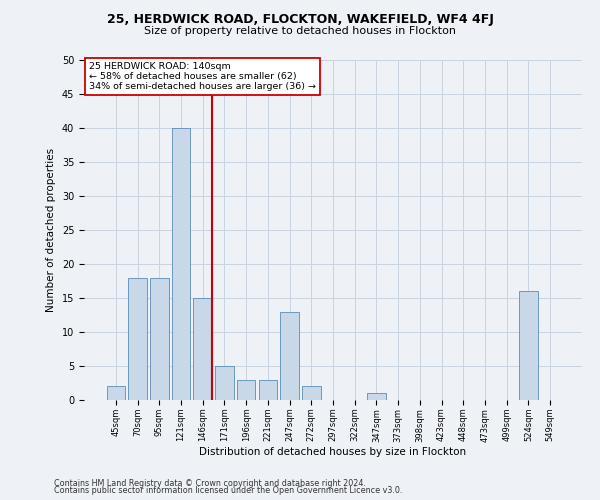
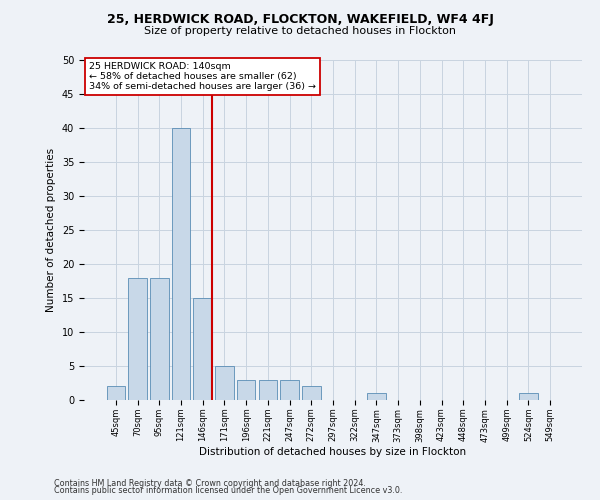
247sqm: 13 -> 3
524sqm: 16 -> 1
